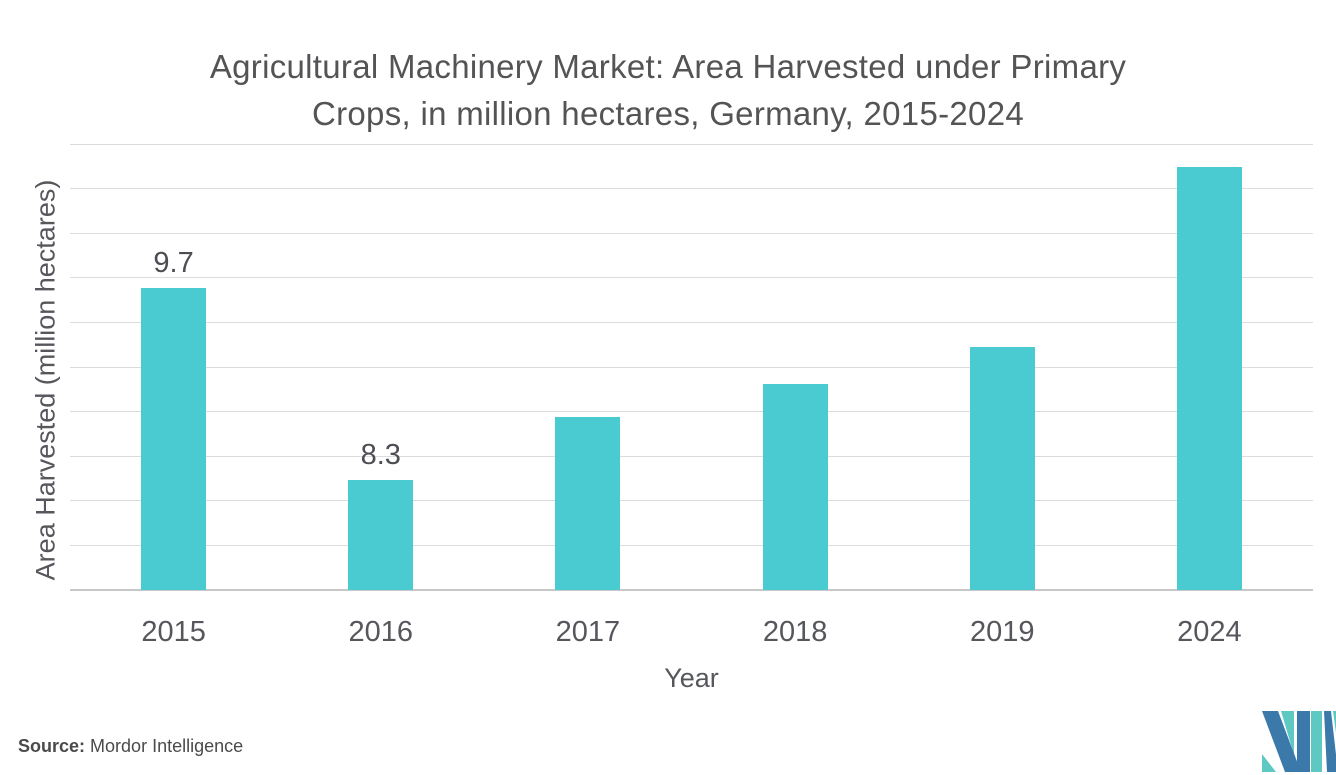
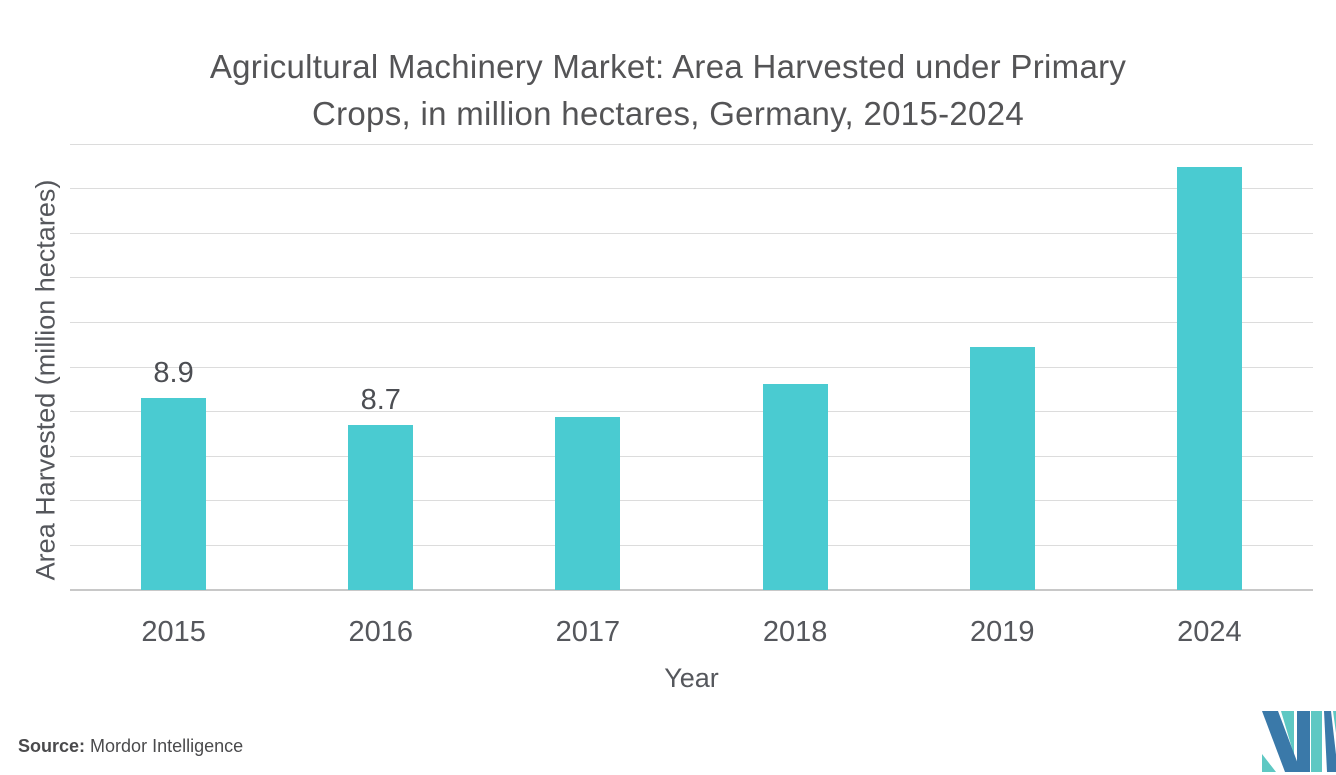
2015: 9.7 -> 8.9
2016: 8.3 -> 8.7
